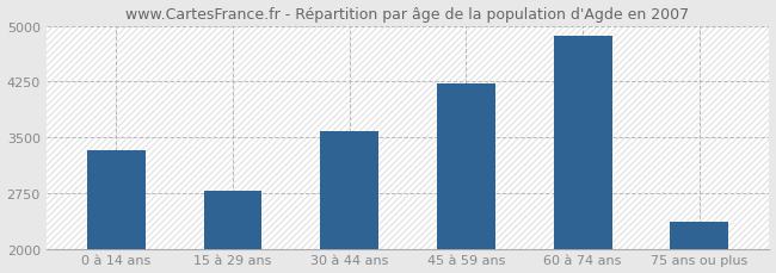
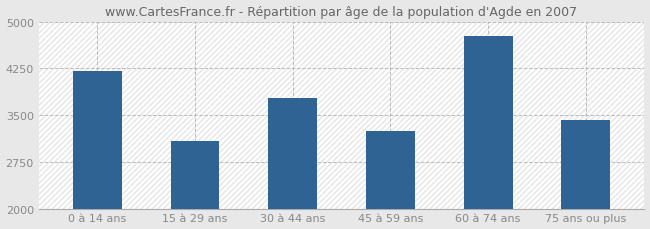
0 à 14 ans: 3320 -> 4200
15 à 29 ans: 2780 -> 3080
30 à 44 ans: 3580 -> 3780
45 à 59 ans: 4220 -> 3240
60 à 74 ans: 4870 -> 4760
75 ans ou plus: 2370 -> 3420
